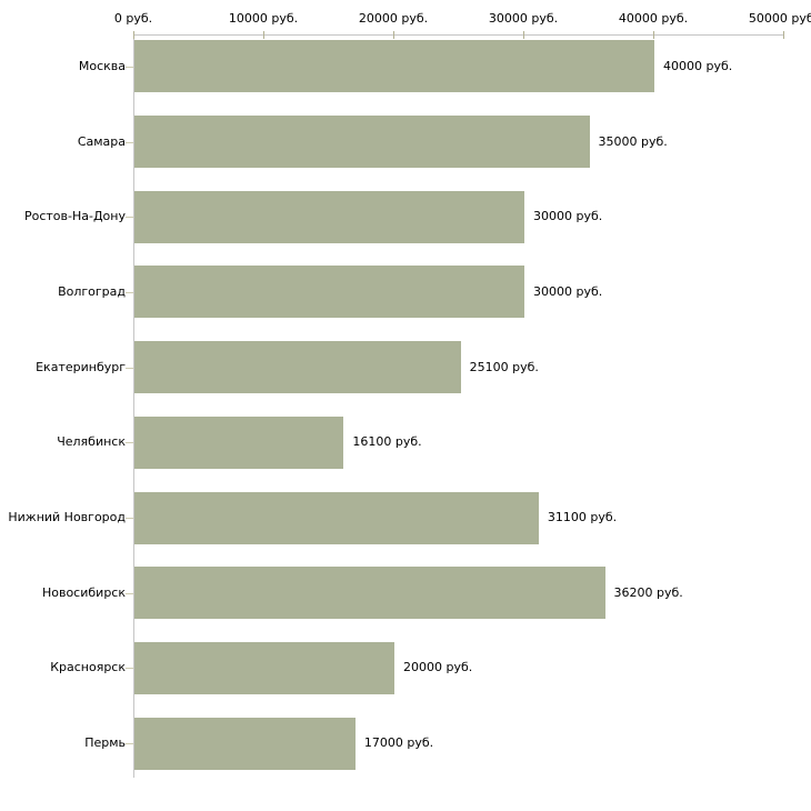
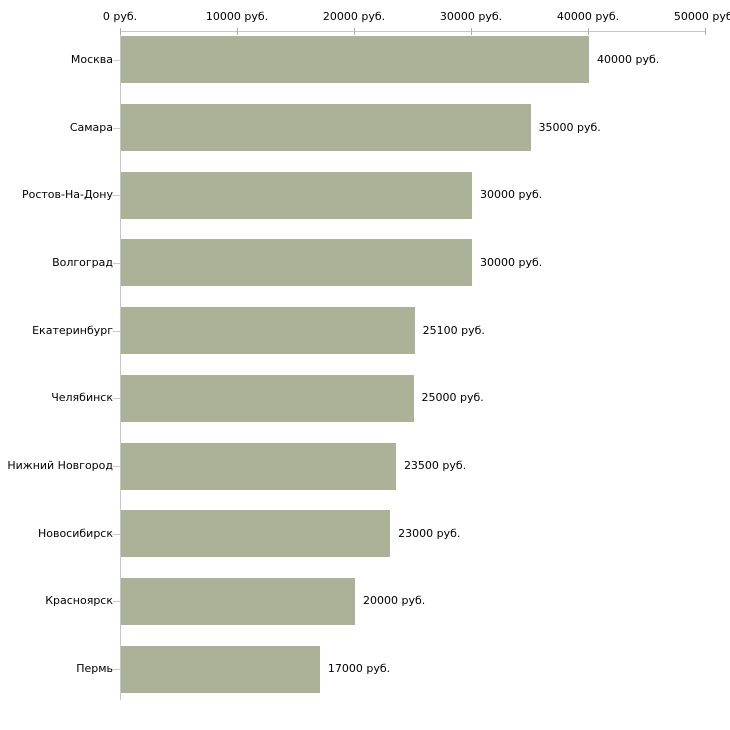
Челябинск: 16100 -> 25000
Нижний Новгород: 31100 -> 23500
Новосибирск: 36200 -> 23000
